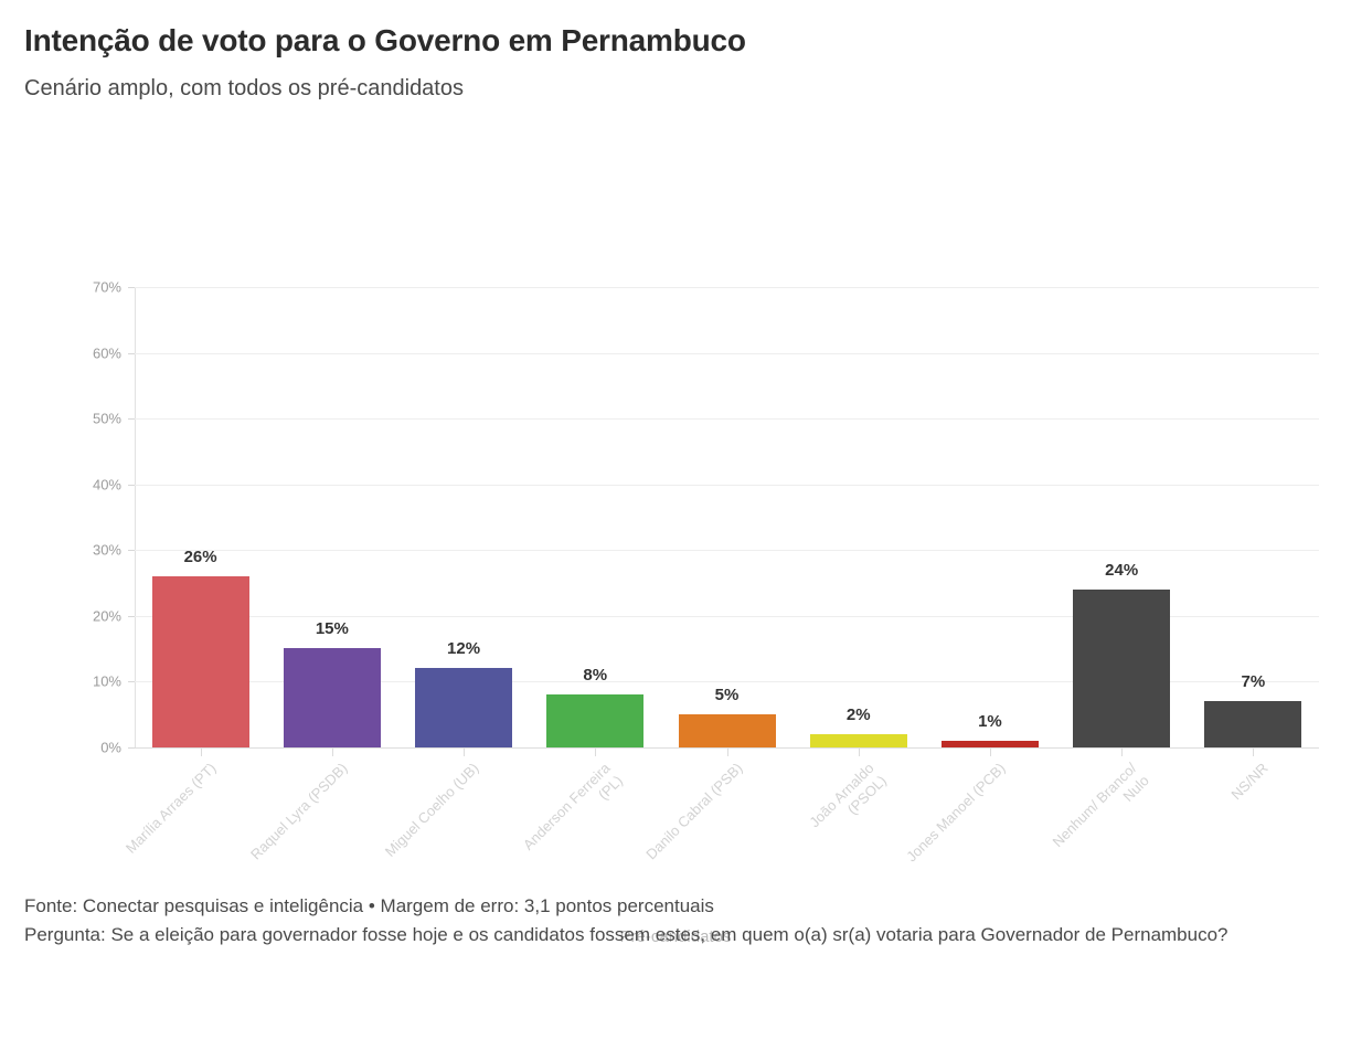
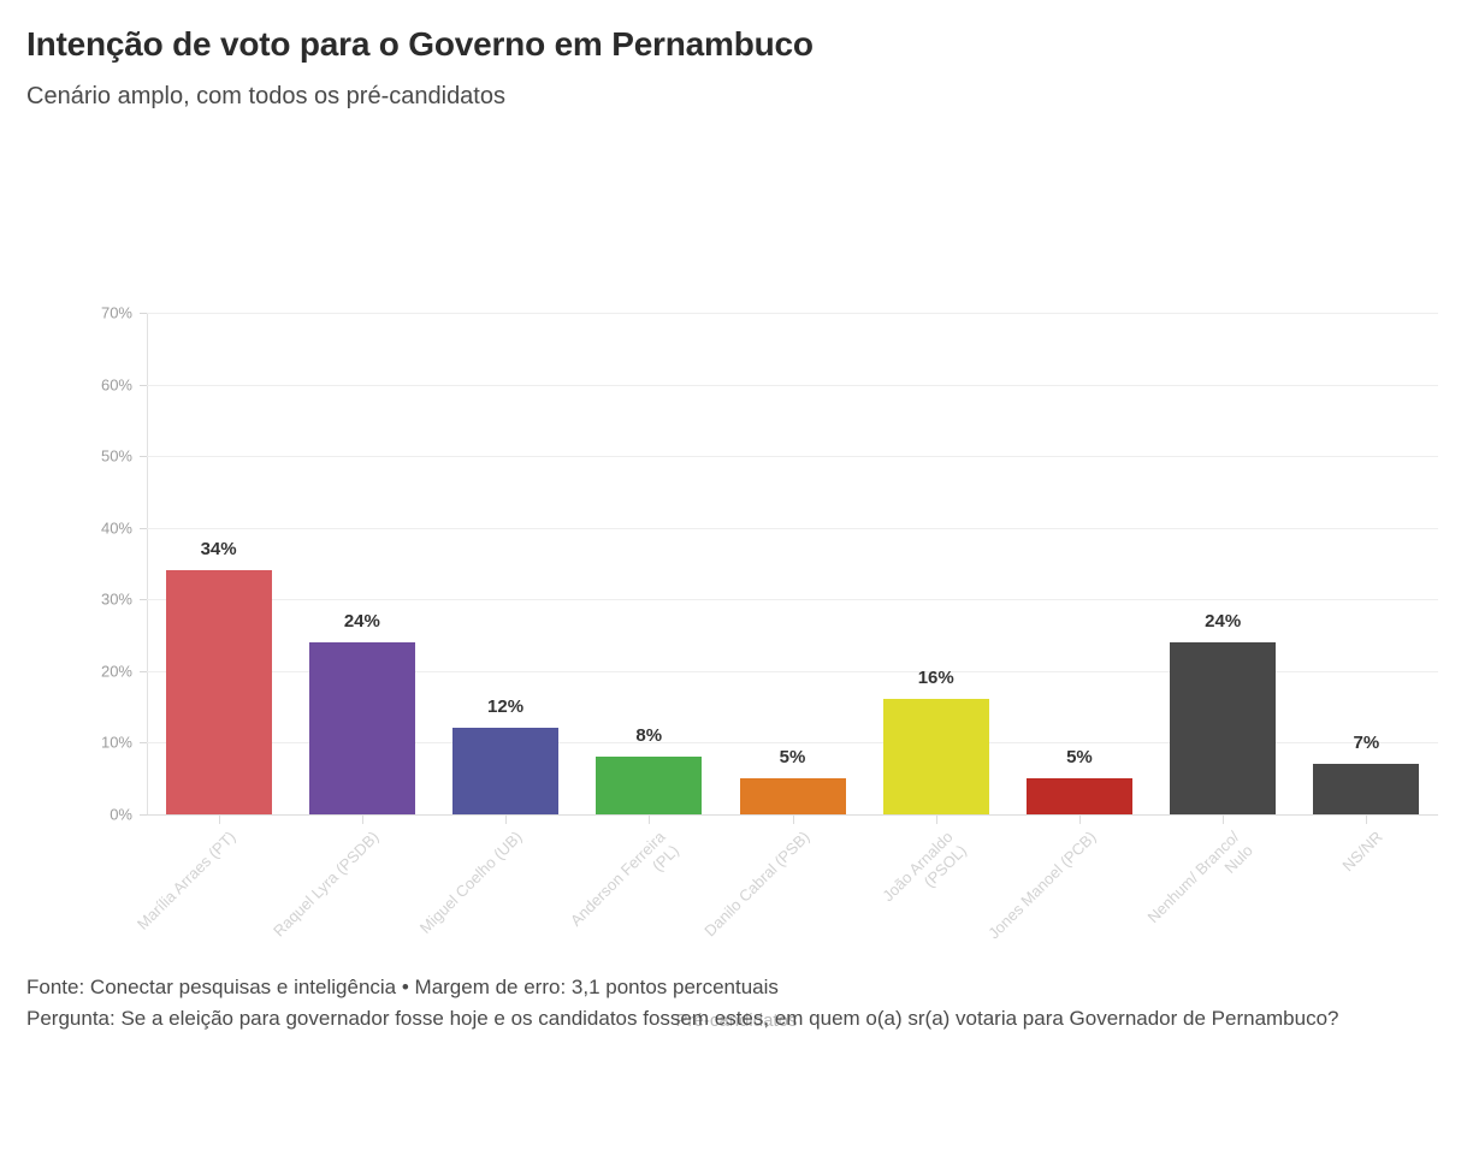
Marília Arraes (PT): 26% -> 34%
Raquel Lyra (PSDB): 15% -> 24%
João Arnaldo (PSOL): 2% -> 16%
Jones Manoel (PCB): 1% -> 5%
